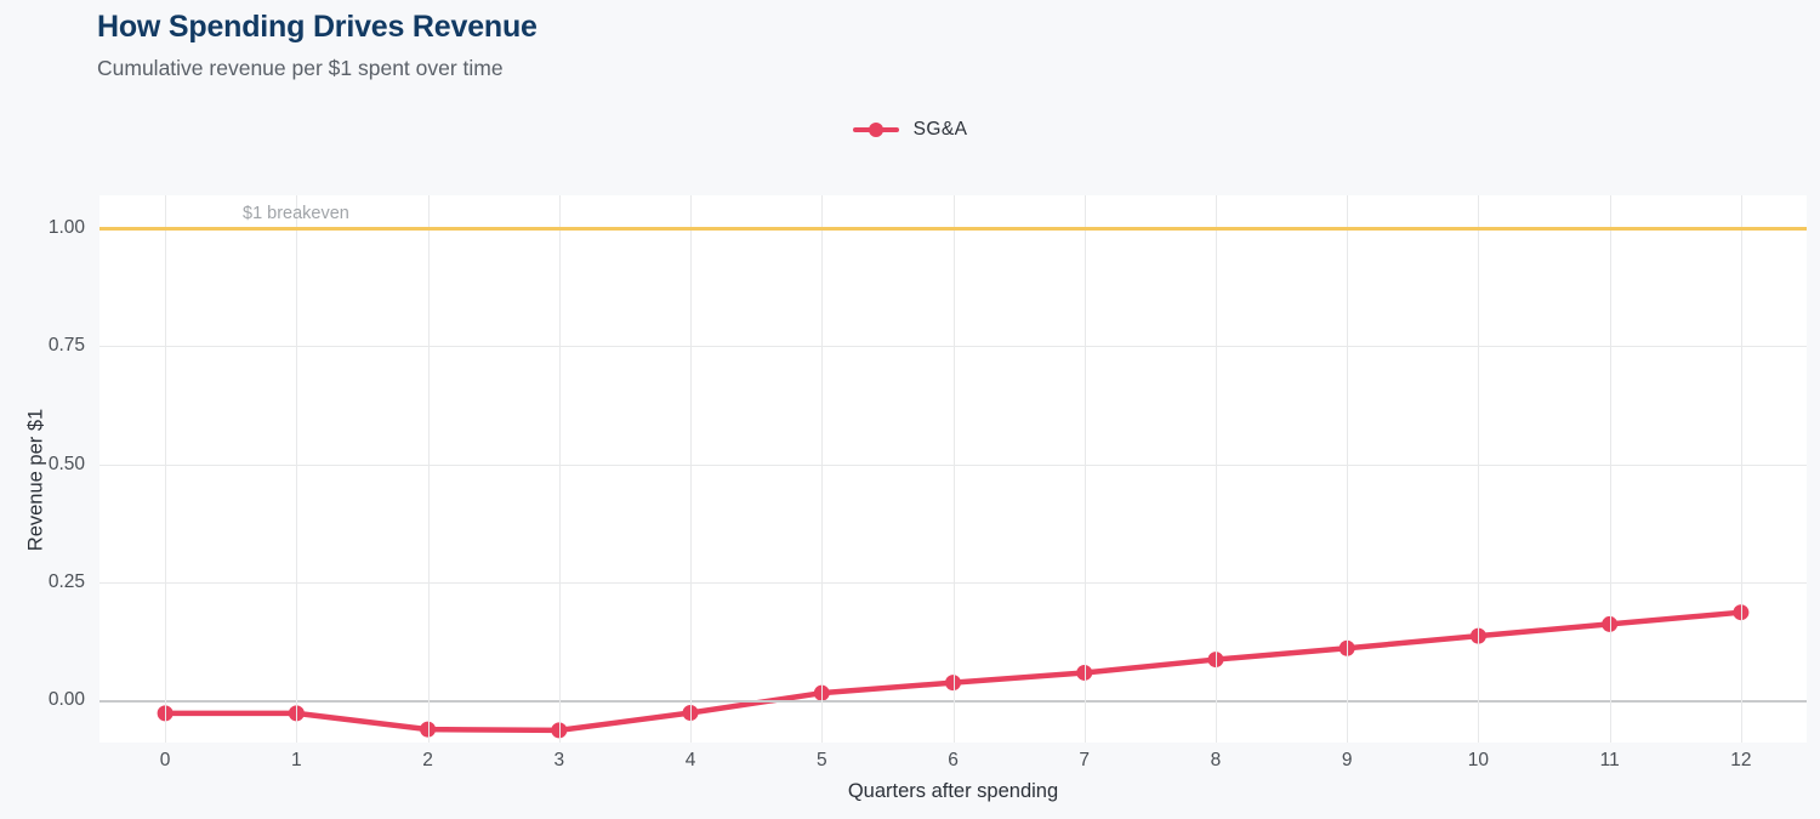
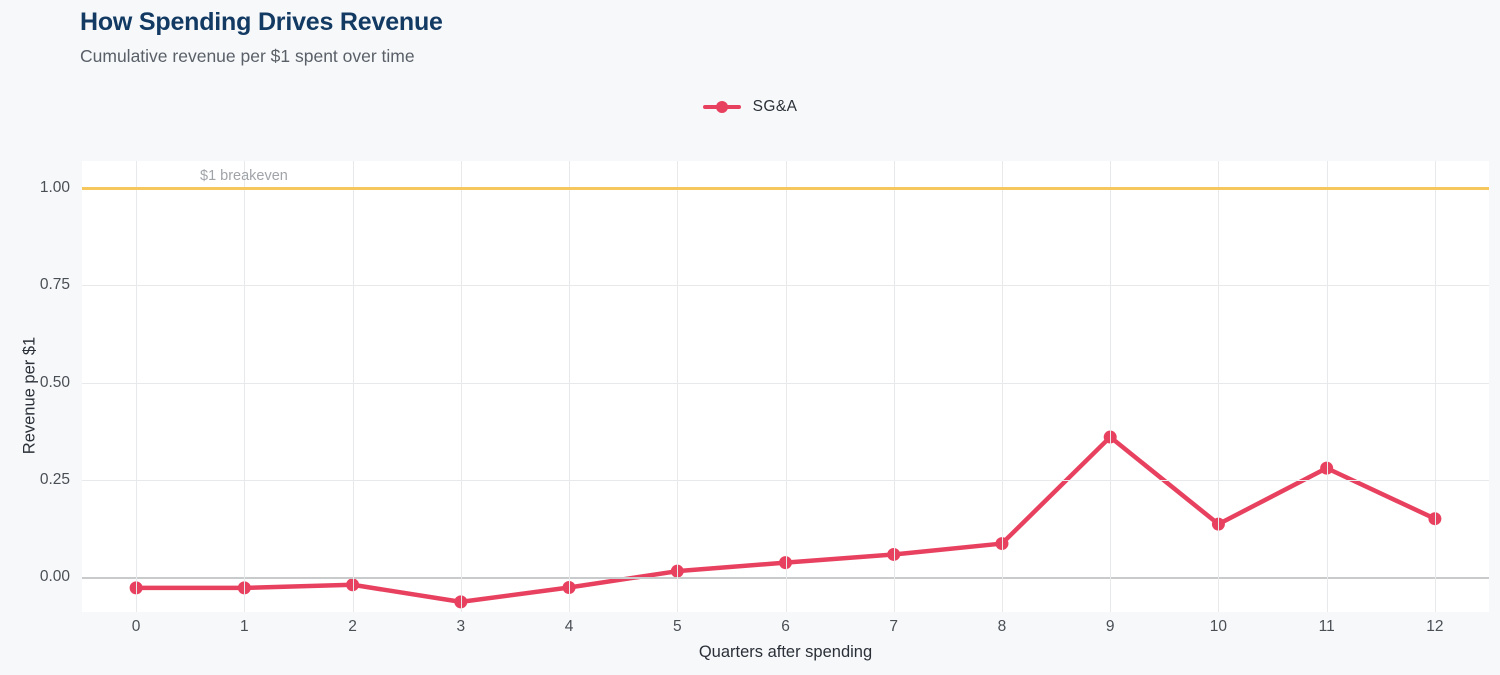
2: -0.06 -> -0.02
9: 0.11 -> 0.36
11: 0.16 -> 0.28
12: 0.19 -> 0.15
